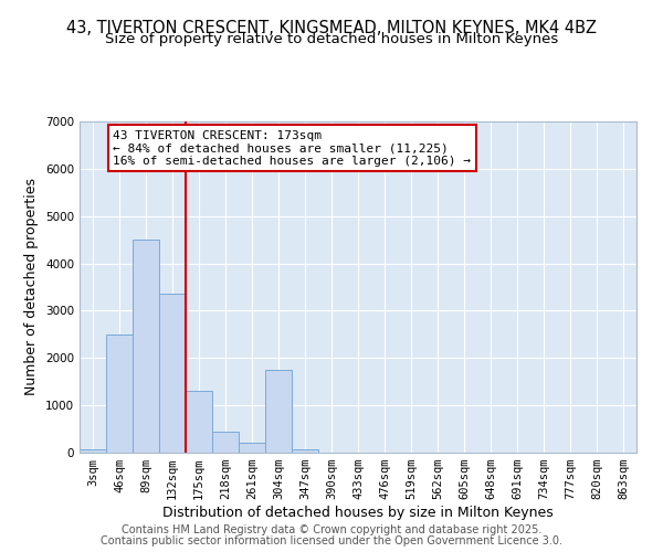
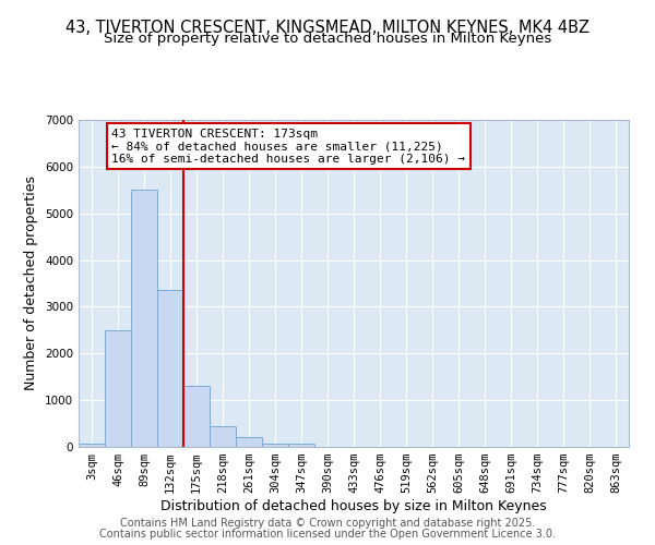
89sqm: 4500 -> 5500
304sqm: 1750 -> 80
